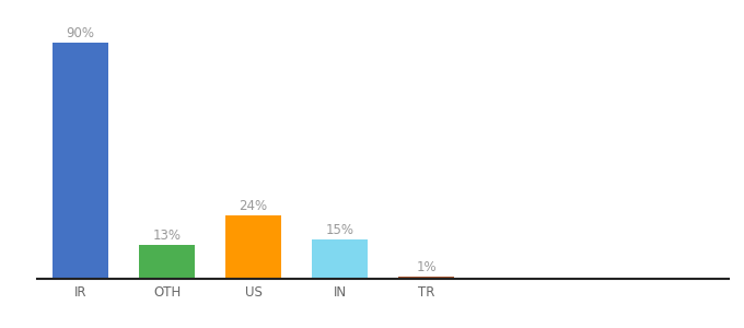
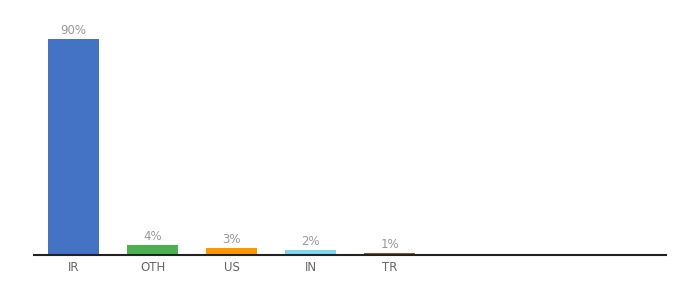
OTH: 13% -> 4%
US: 24% -> 3%
IN: 15% -> 2%
